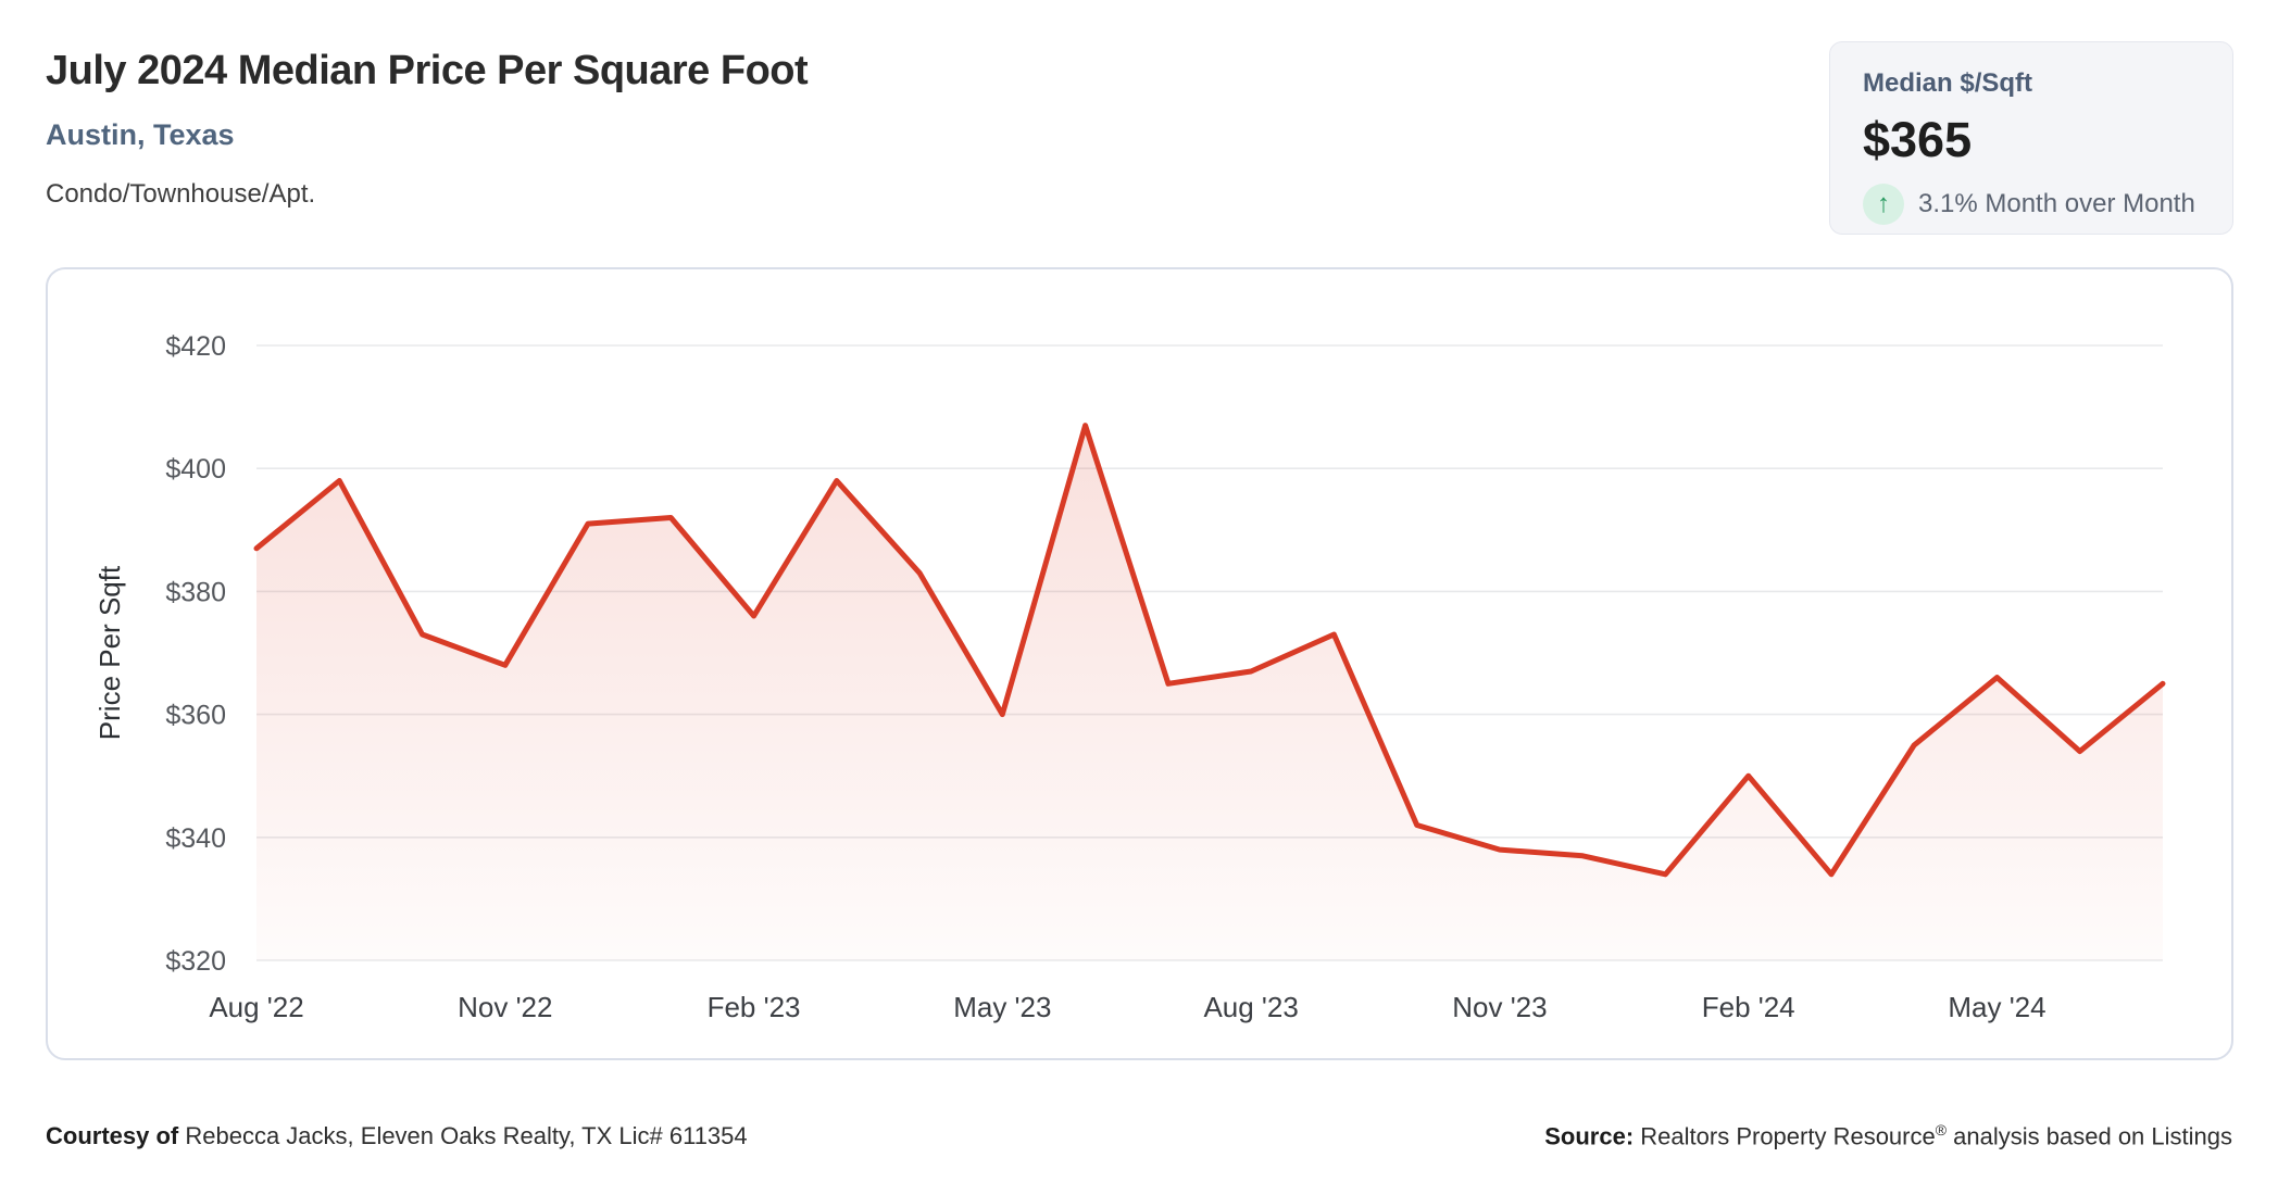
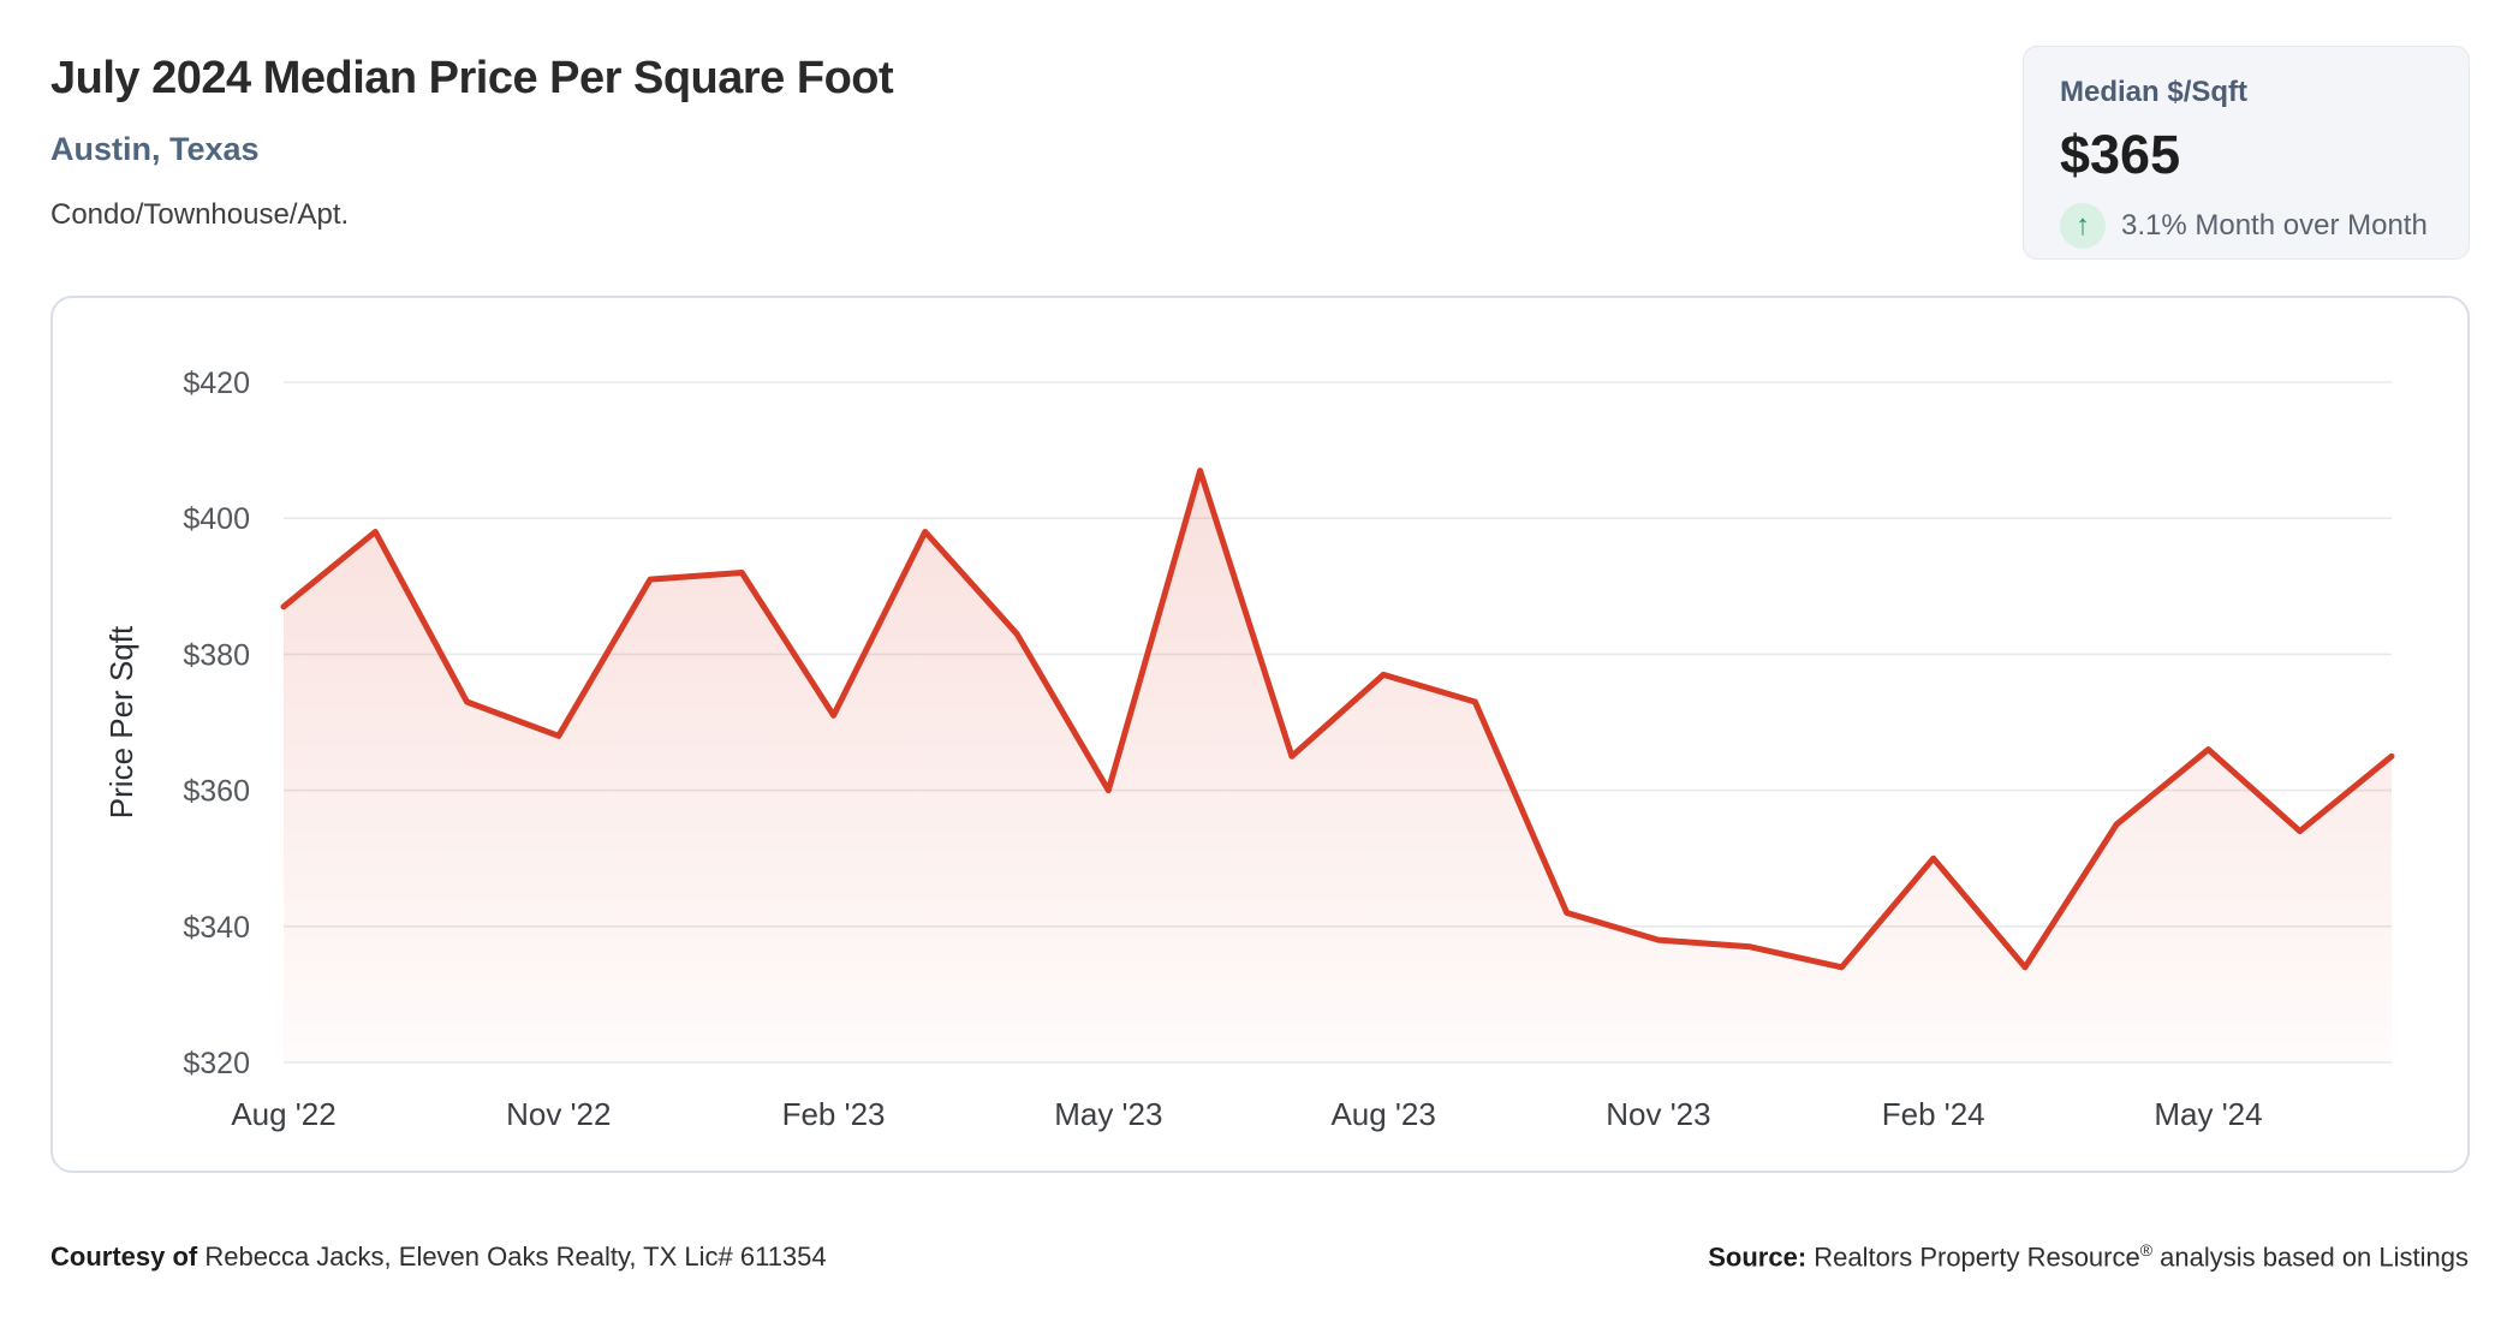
Feb '23: $376 -> $371
Aug '23: $367 -> $377
